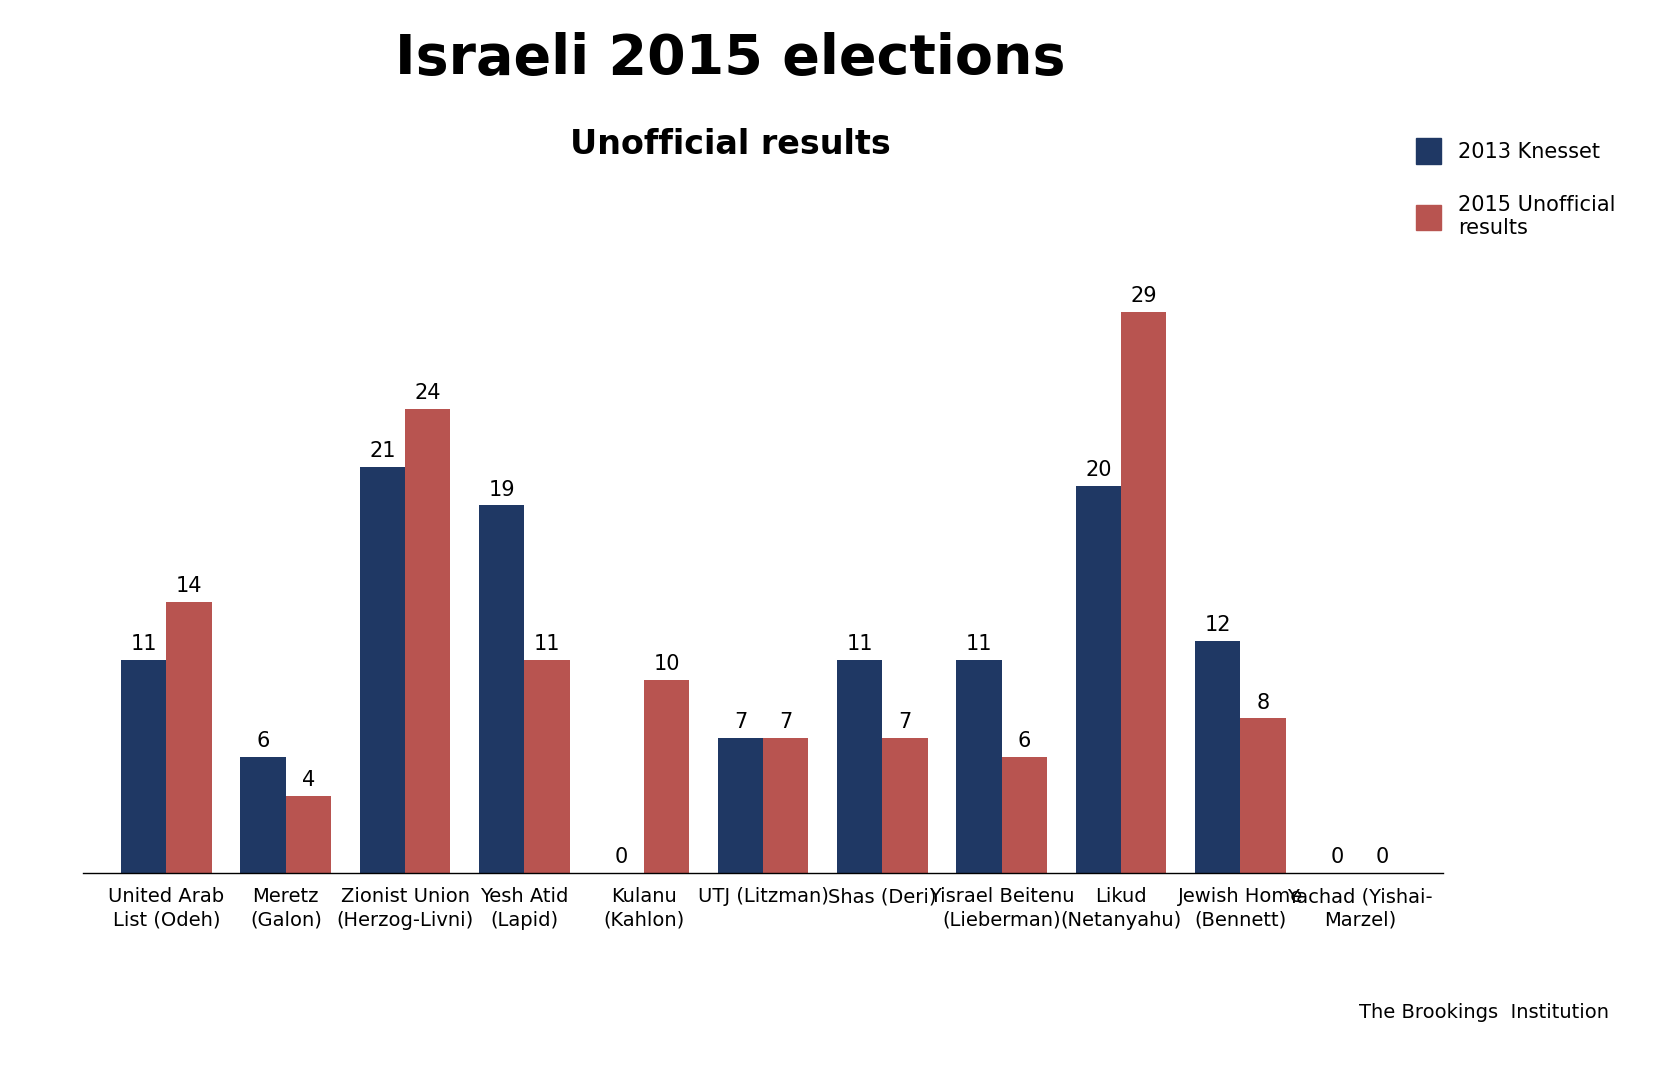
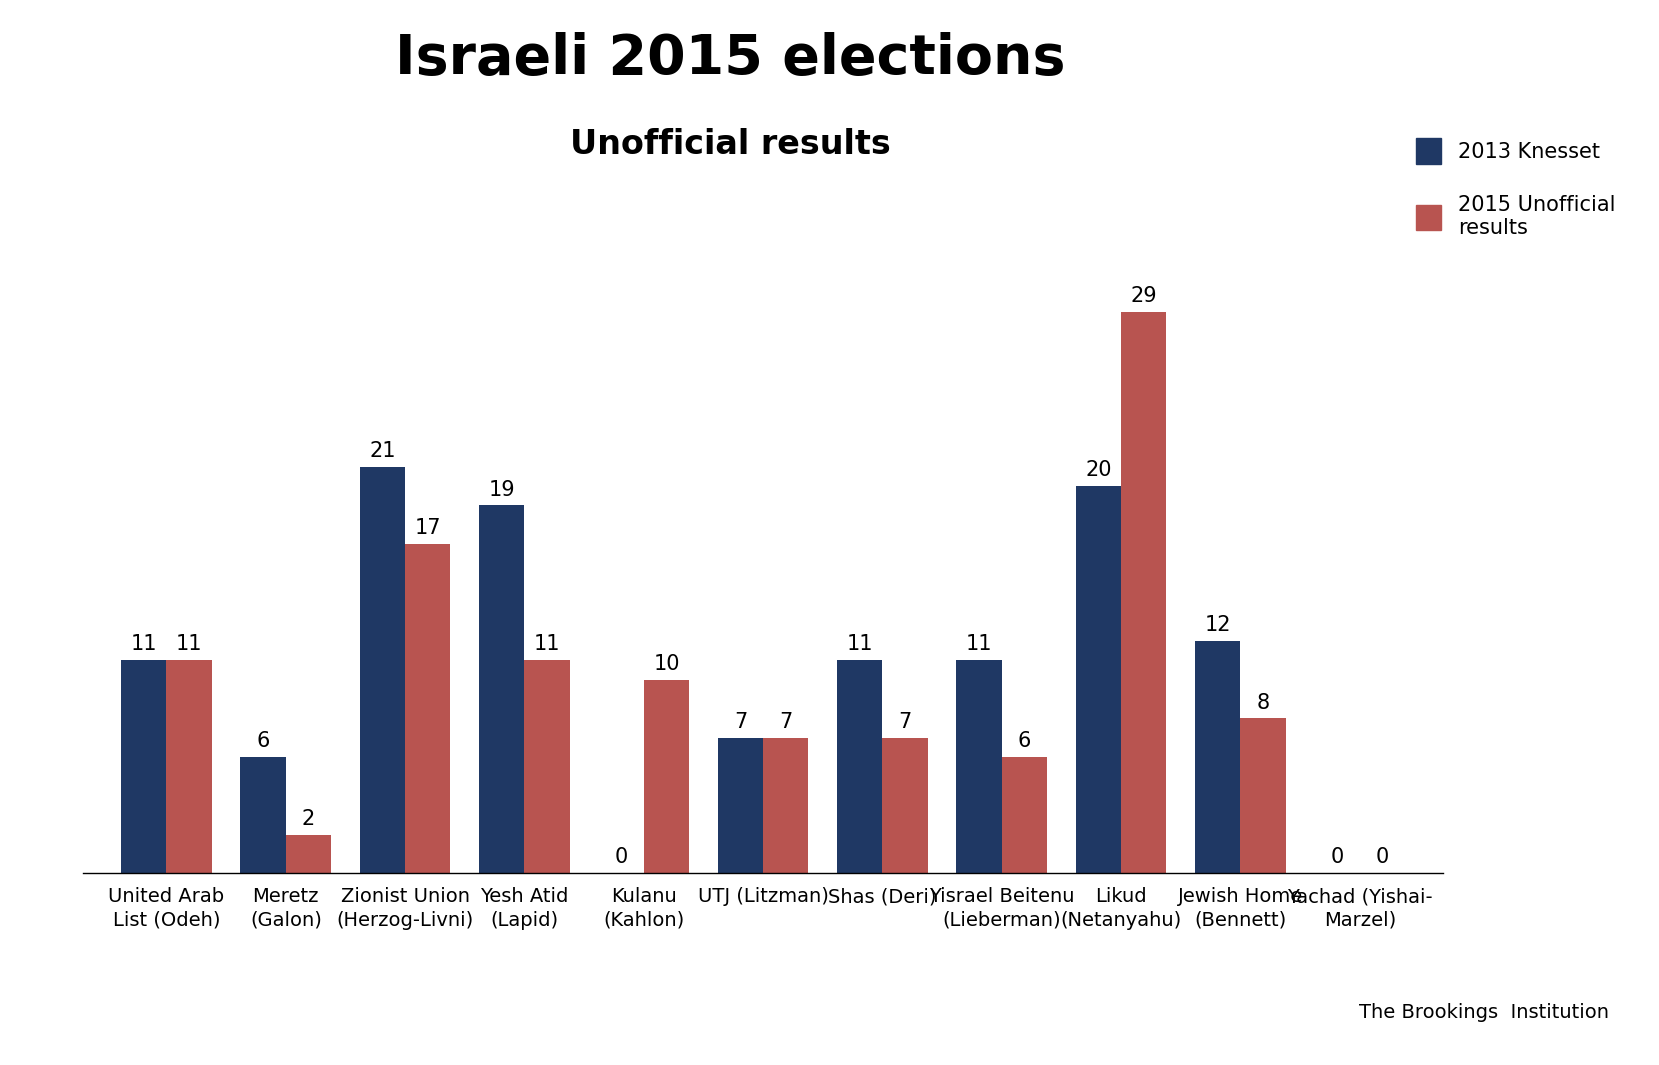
2015 Unofficial results/United Arab List (Odeh): 14 -> 11
2015 Unofficial results/Meretz (Galon): 4 -> 2
2015 Unofficial results/Zionist Union (Herzog-Livni): 24 -> 17
